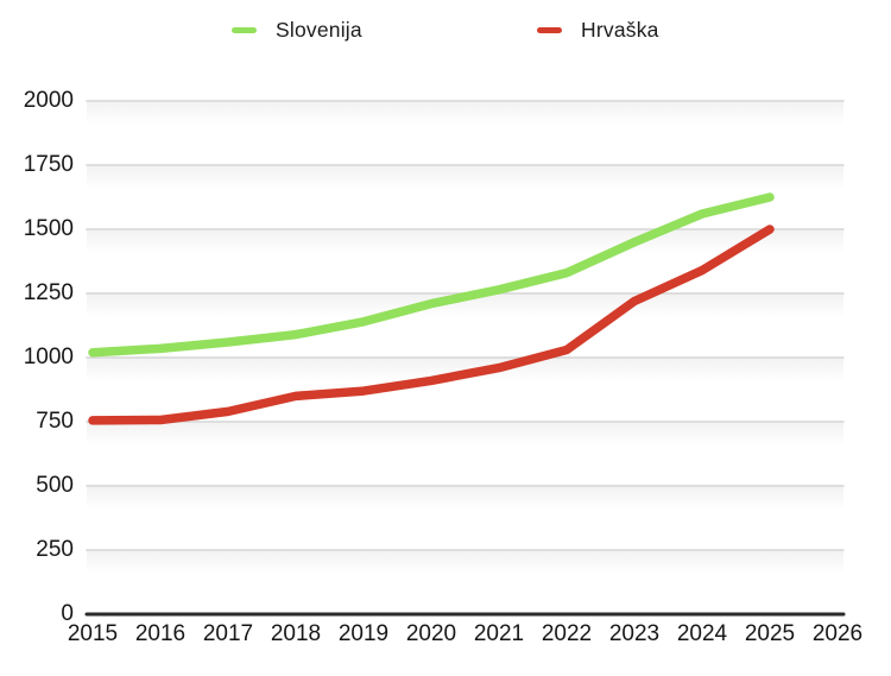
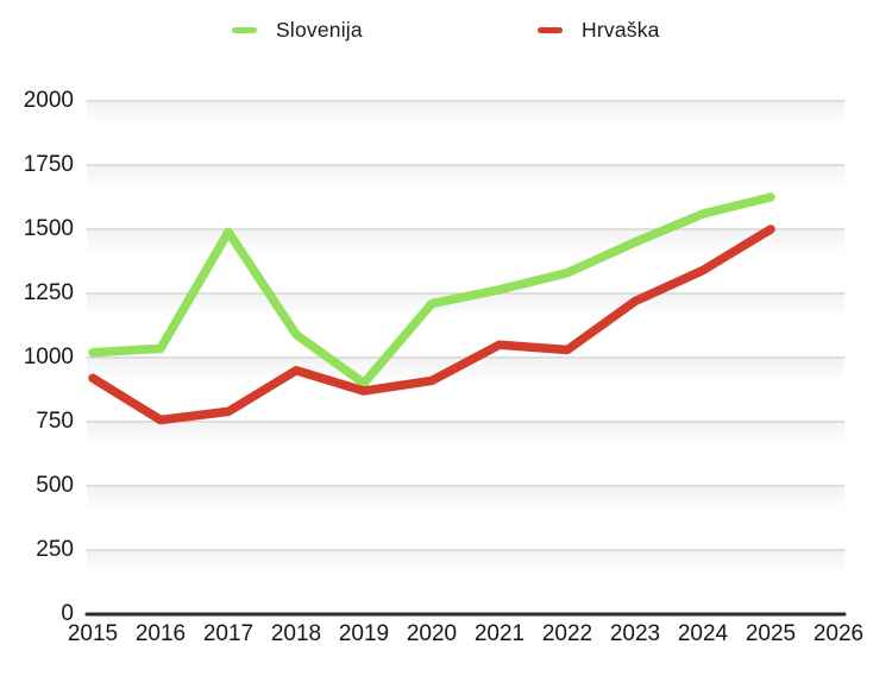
Hrvaška/2015: 760 -> 920
Slovenija/2017: 1060 -> 1490
Hrvaška/2018: 850 -> 950
Slovenija/2019: 1140 -> 900
Hrvaška/2021: 960 -> 1050
